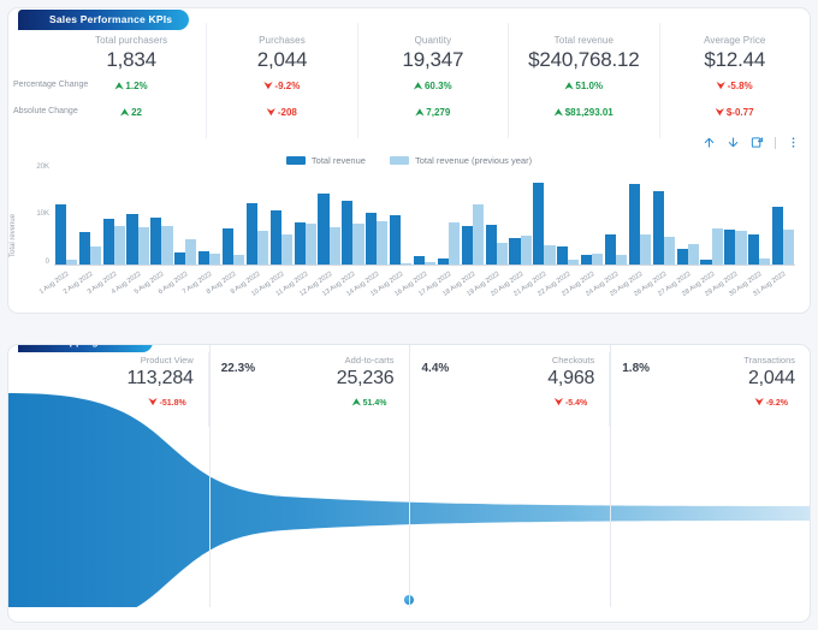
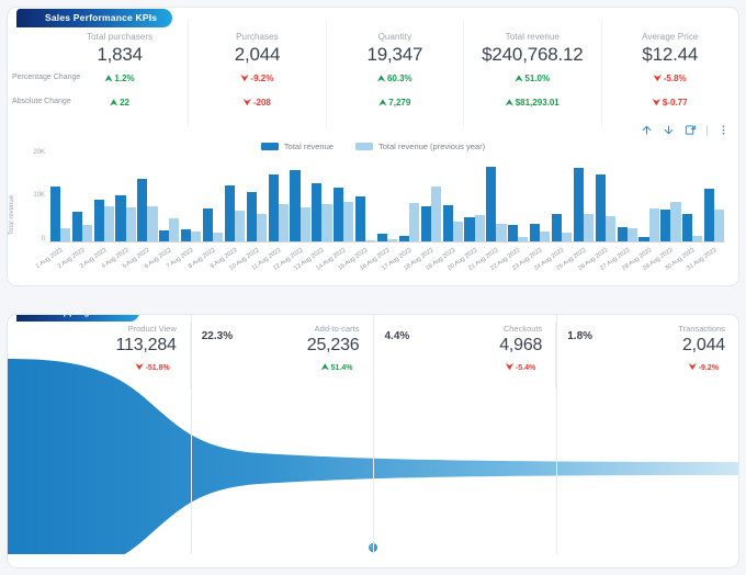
Total revenue (previous year)/1 Aug 2022: 1K -> 3K
Total revenue/5 Aug 2022: 10K -> 14K
Total revenue/11 Aug 2022: 9K -> 15K
Total revenue/12 Aug 2022: 15K -> 16K
Total revenue/14 Aug 2022: 11K -> 12K
Total revenue/23 Aug 2022: 2K -> 4K
Total revenue (previous year)/27 Aug 2022: 4K -> 3K
Total revenue (previous year)/29 Aug 2022: 7K -> 9K
